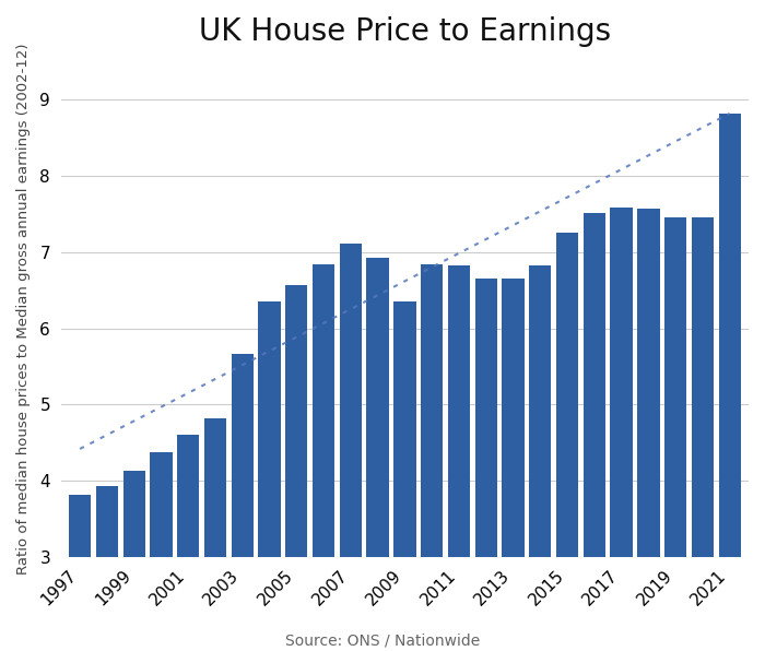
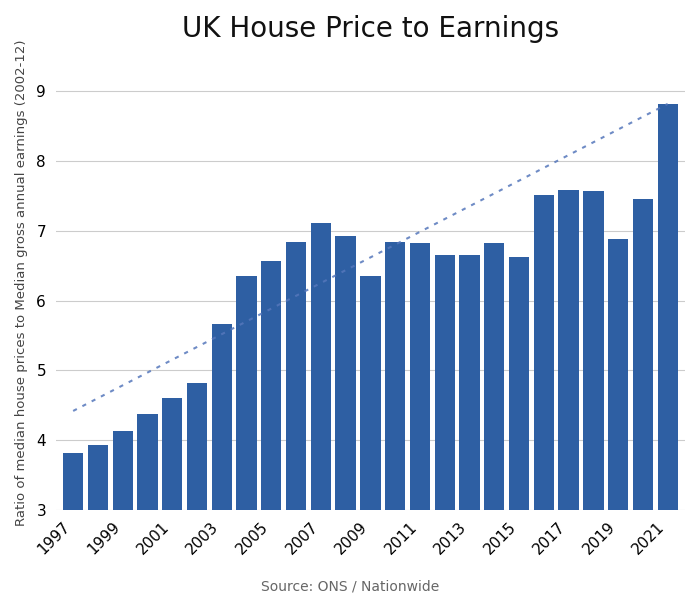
2015: 7.25 -> 6.62
2019: 7.46 -> 6.88
